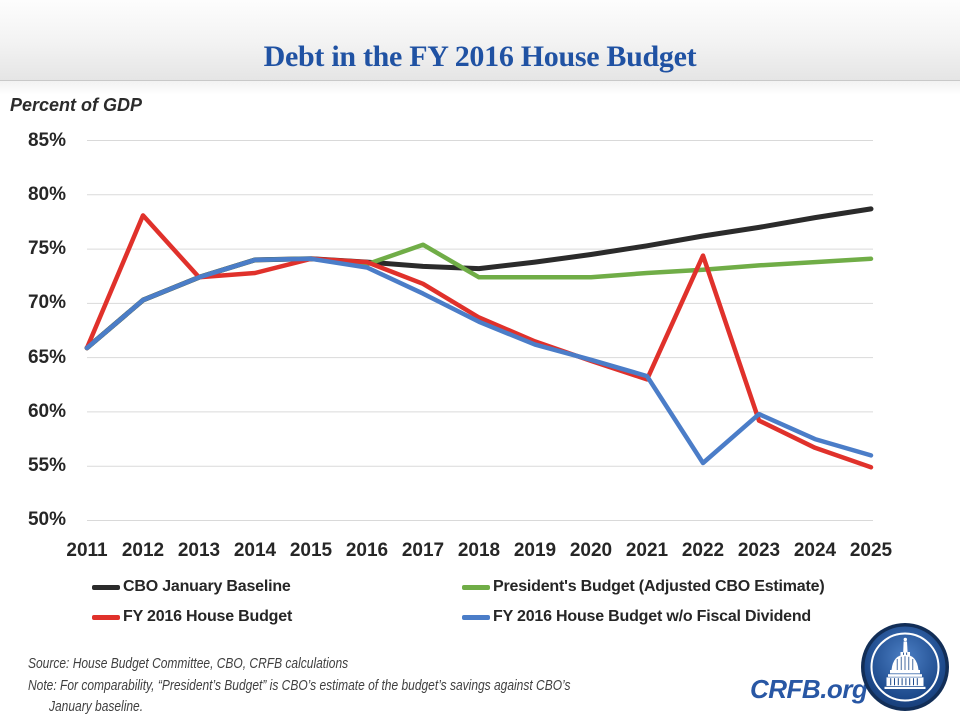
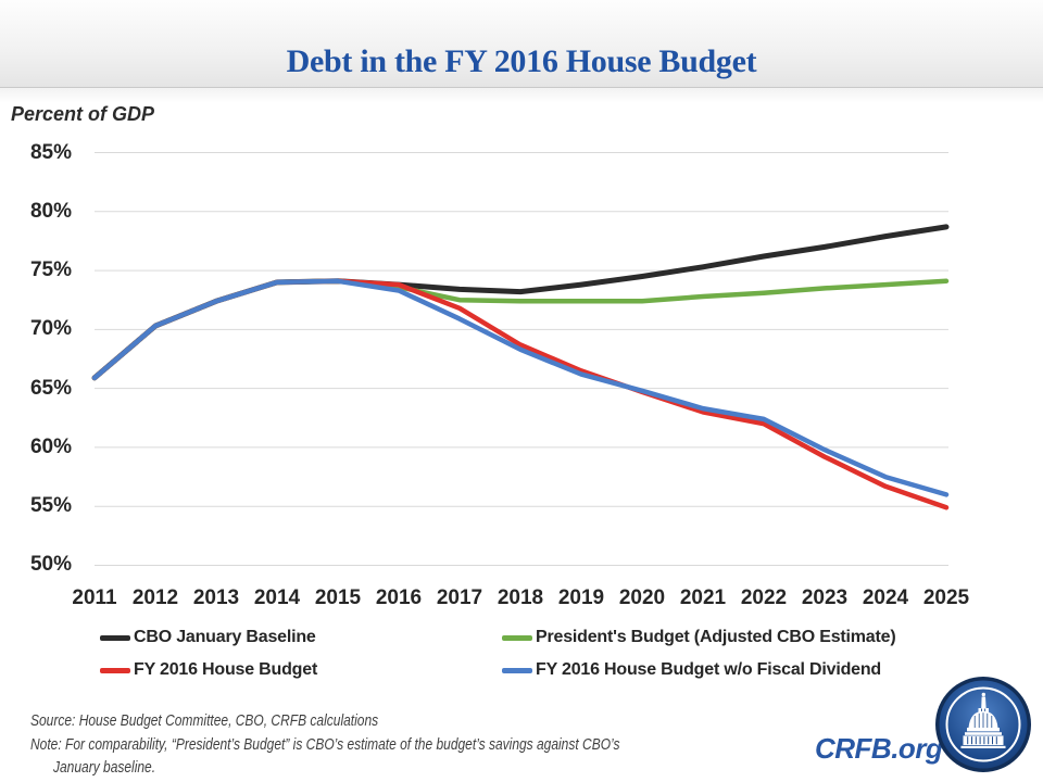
FY 2016 House Budget/2012: 78.1% -> 70.3%
FY 2016 House Budget/2014: 72.8% -> 74.0%
President's Budget (Adjusted CBO Estimate)/2017: 75.4% -> 72.5%
FY 2016 House Budget/2022: 74.4% -> 62.0%
FY 2016 House Budget w/o Fiscal Dividend/2022: 55.3% -> 62.4%
